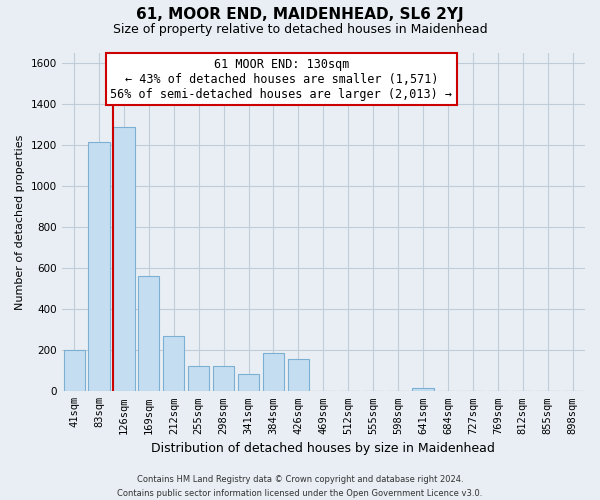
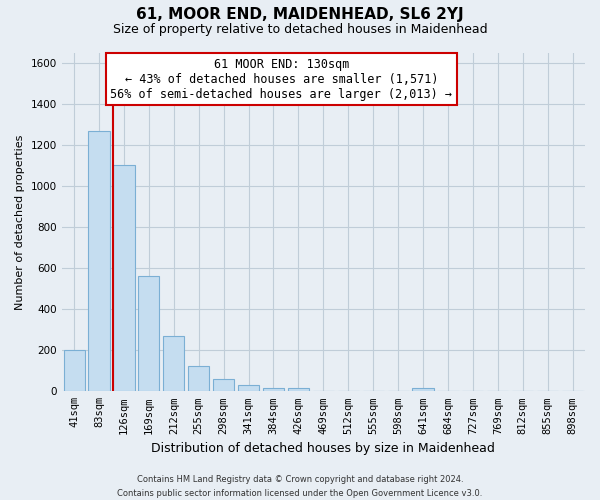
83sqm: 1215 -> 1270
126sqm: 1285 -> 1100
298sqm: 125 -> 60
341sqm: 85 -> 30
384sqm: 185 -> 15
426sqm: 155 -> 15
